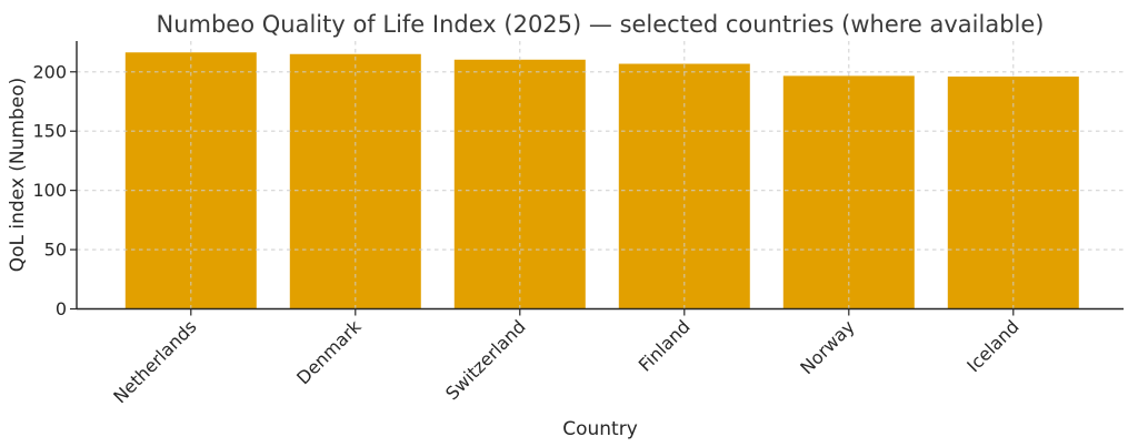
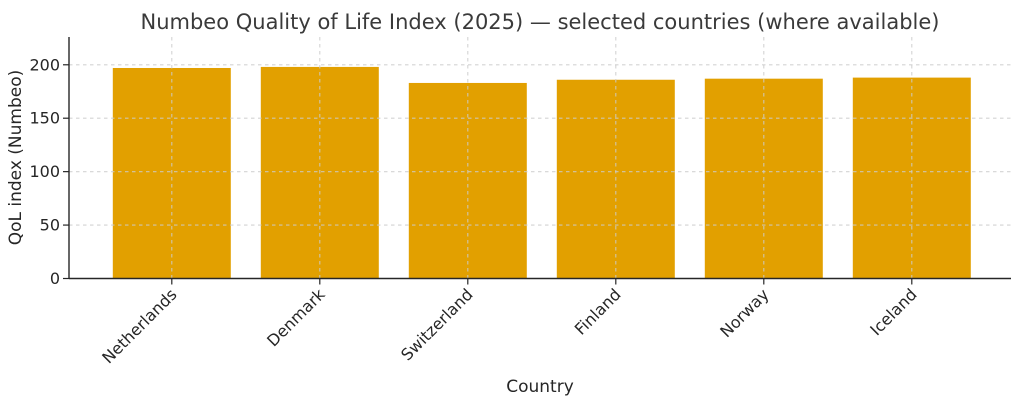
Netherlands: 216 -> 197
Denmark: 215 -> 198
Switzerland: 210 -> 183
Finland: 207 -> 186
Norway: 197 -> 187
Iceland: 196 -> 188
